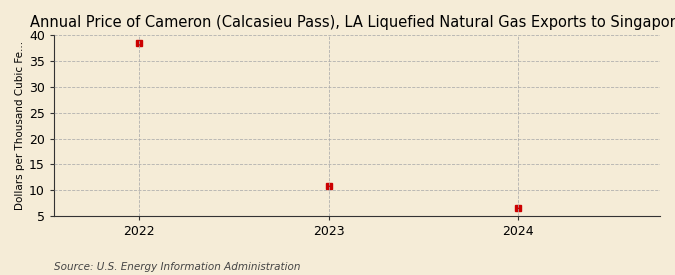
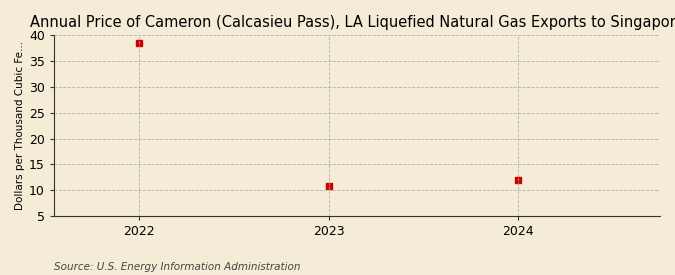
2024: 6.5 -> 12.0
